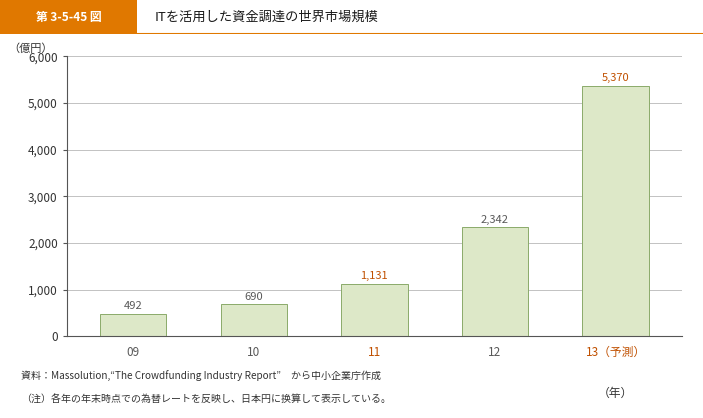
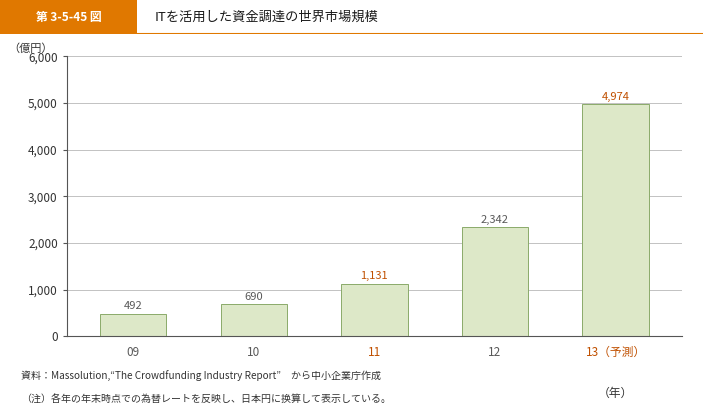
13（予測）: 5,370 -> 4,974
